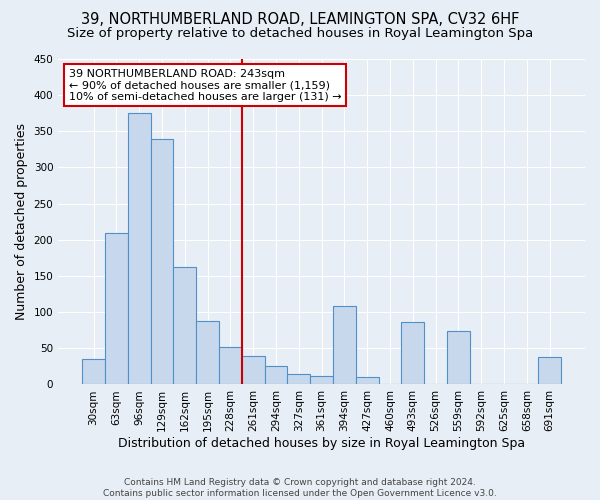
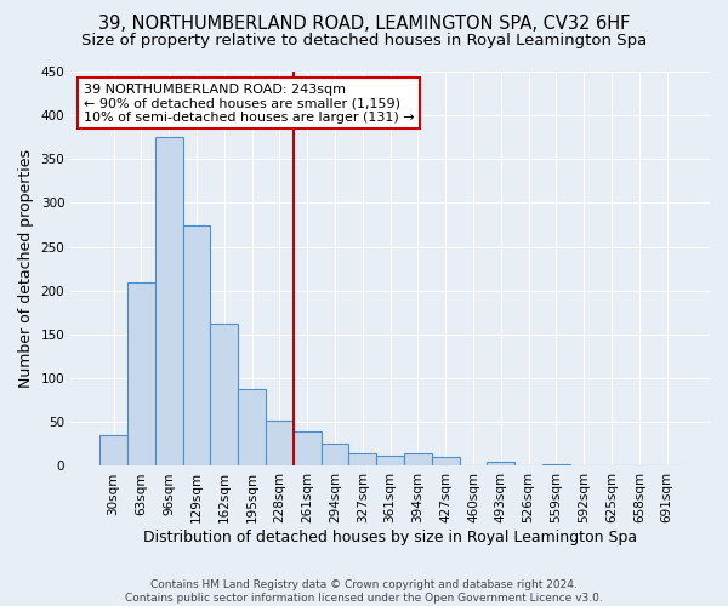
129sqm: 340 -> 275
394sqm: 108 -> 14
493sqm: 86 -> 5
559sqm: 74 -> 2
691sqm: 38 -> 1
